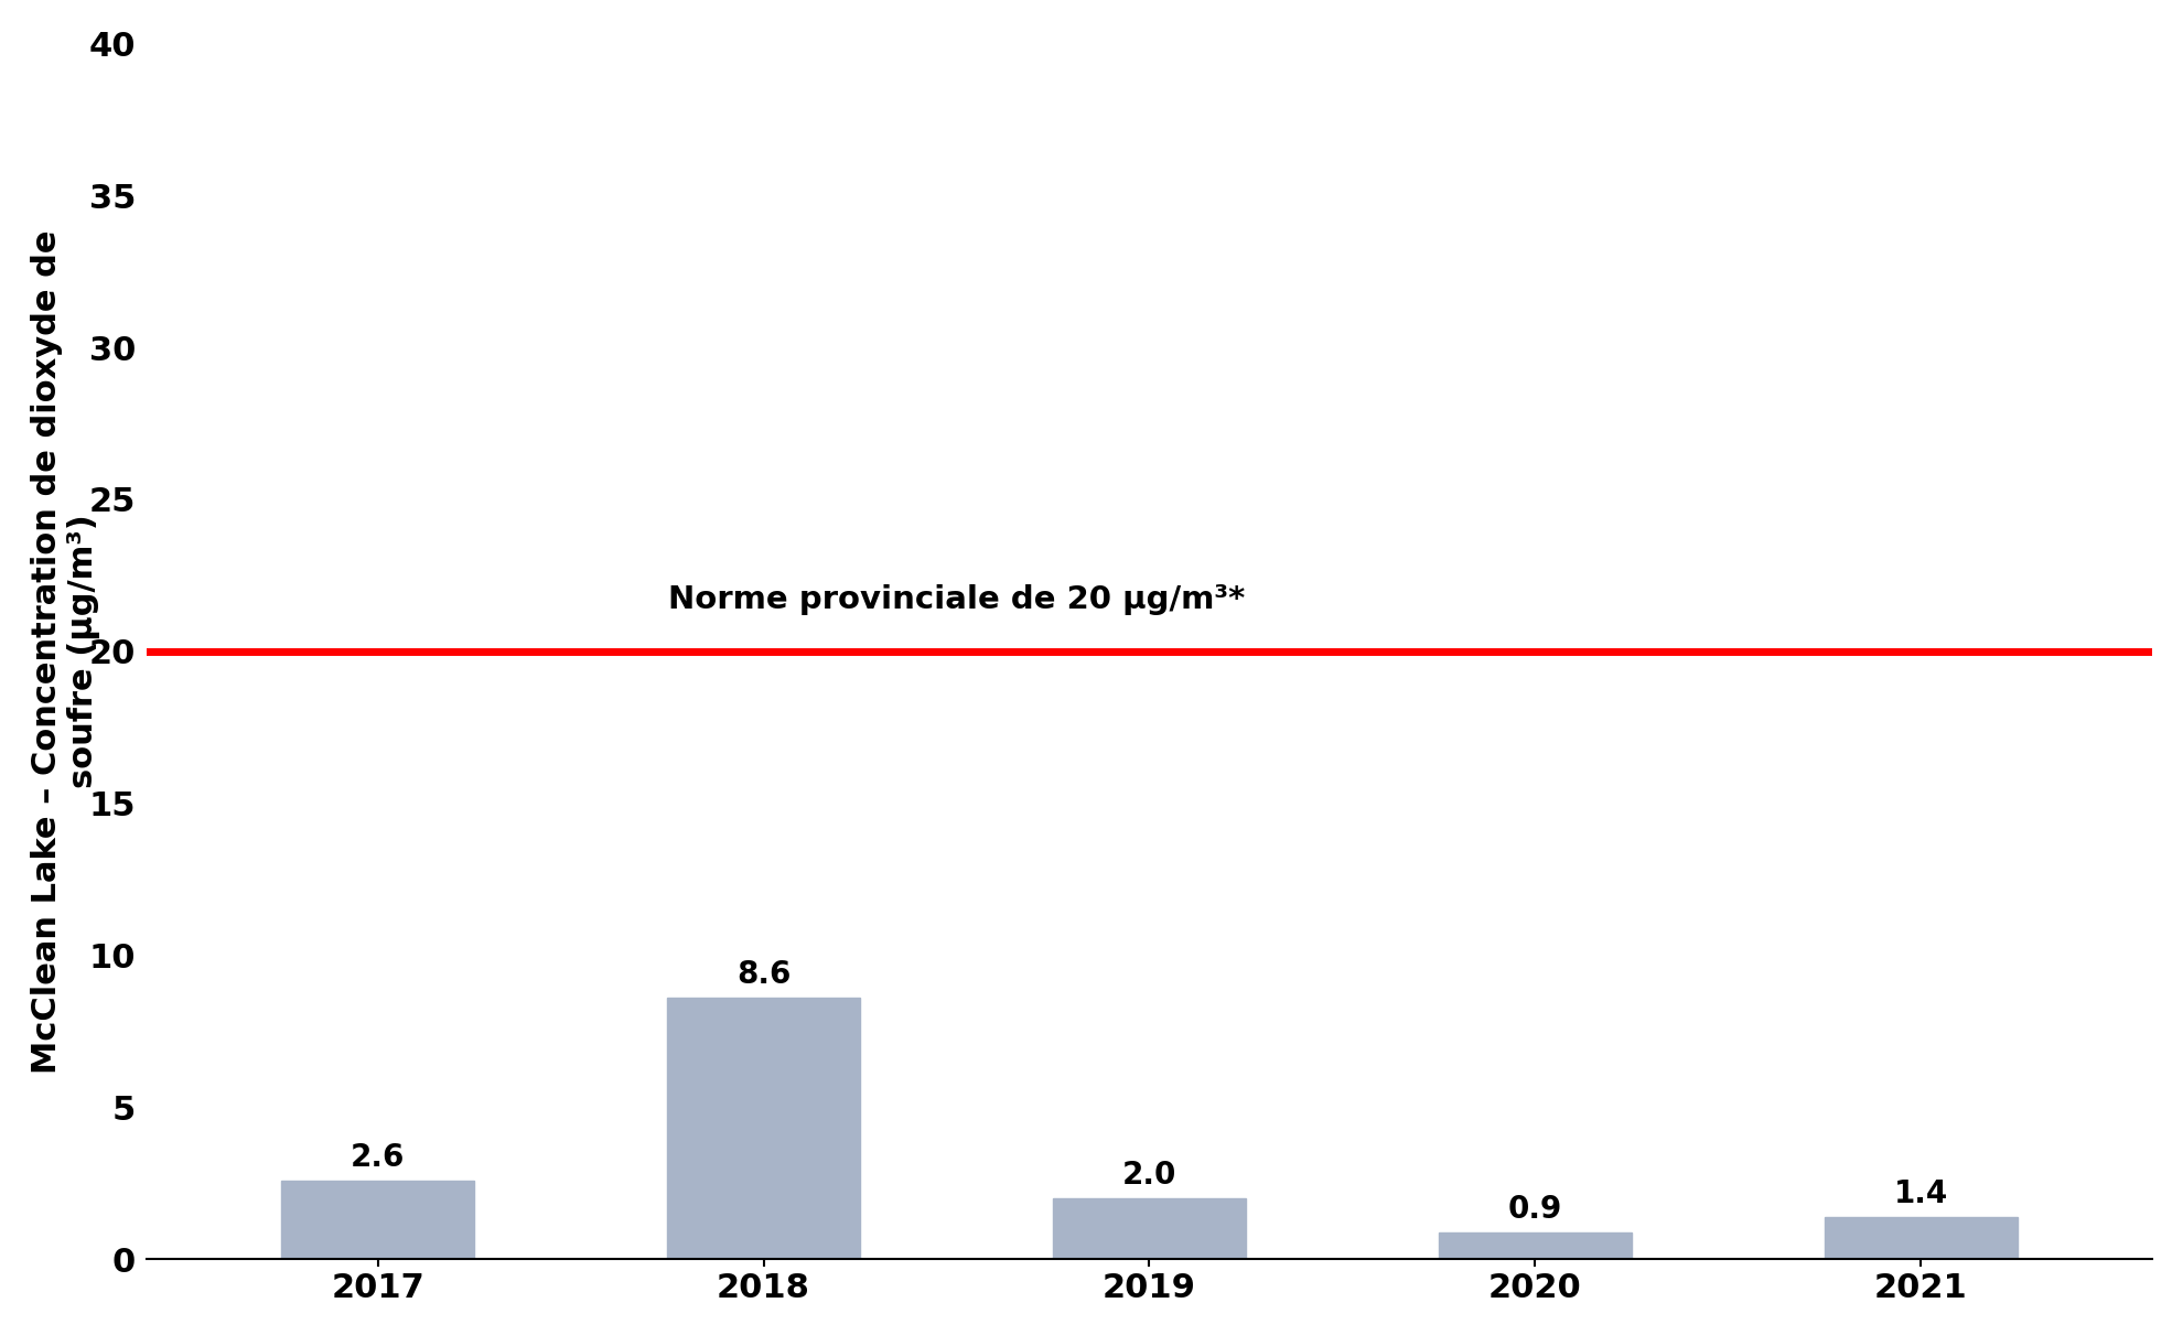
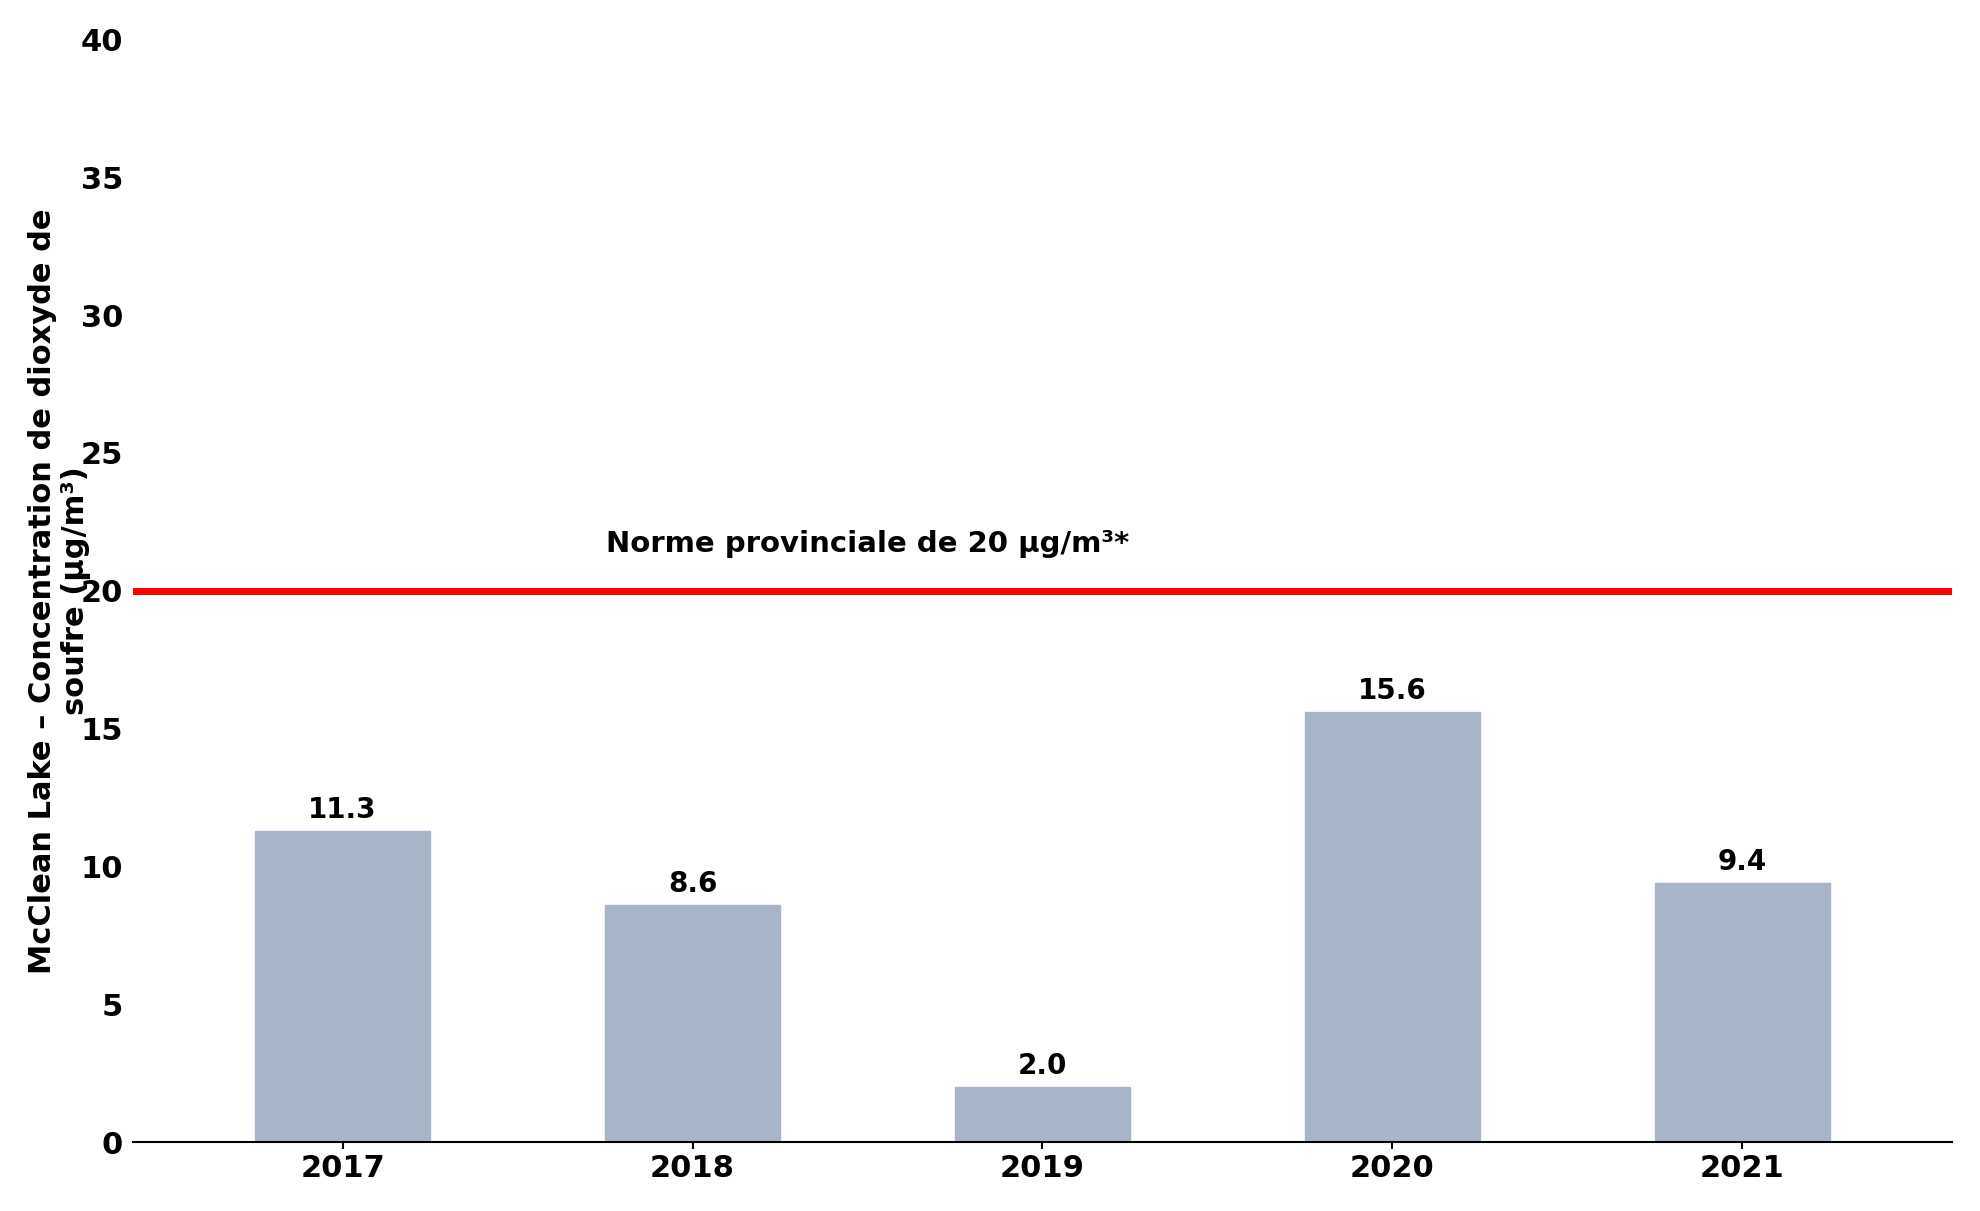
2017: 2.6 -> 11.3
2020: 0.9 -> 15.6
2021: 1.4 -> 9.4
